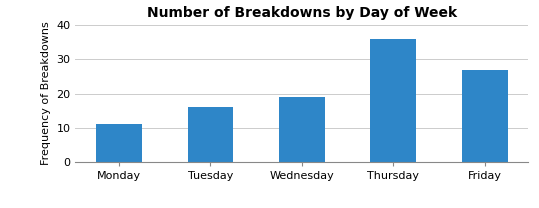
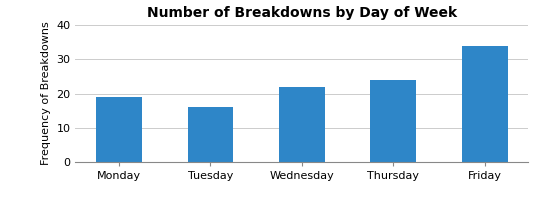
Monday: 11 -> 19
Wednesday: 19 -> 22
Thursday: 36 -> 24
Friday: 27 -> 34
